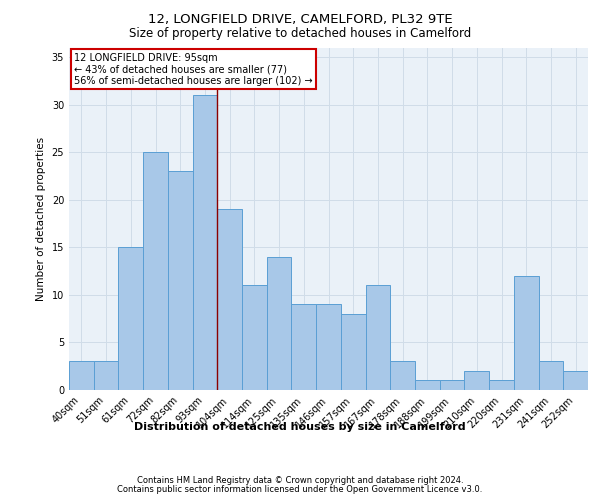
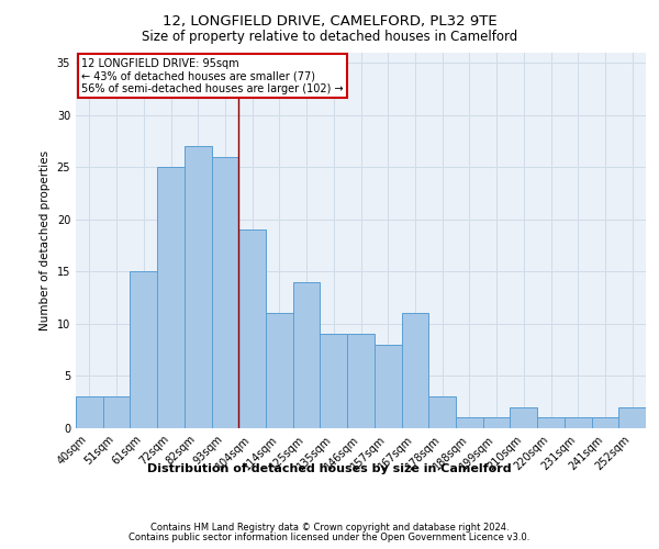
82sqm: 23 -> 27
93sqm: 31 -> 26
231sqm: 12 -> 1
241sqm: 3 -> 1
